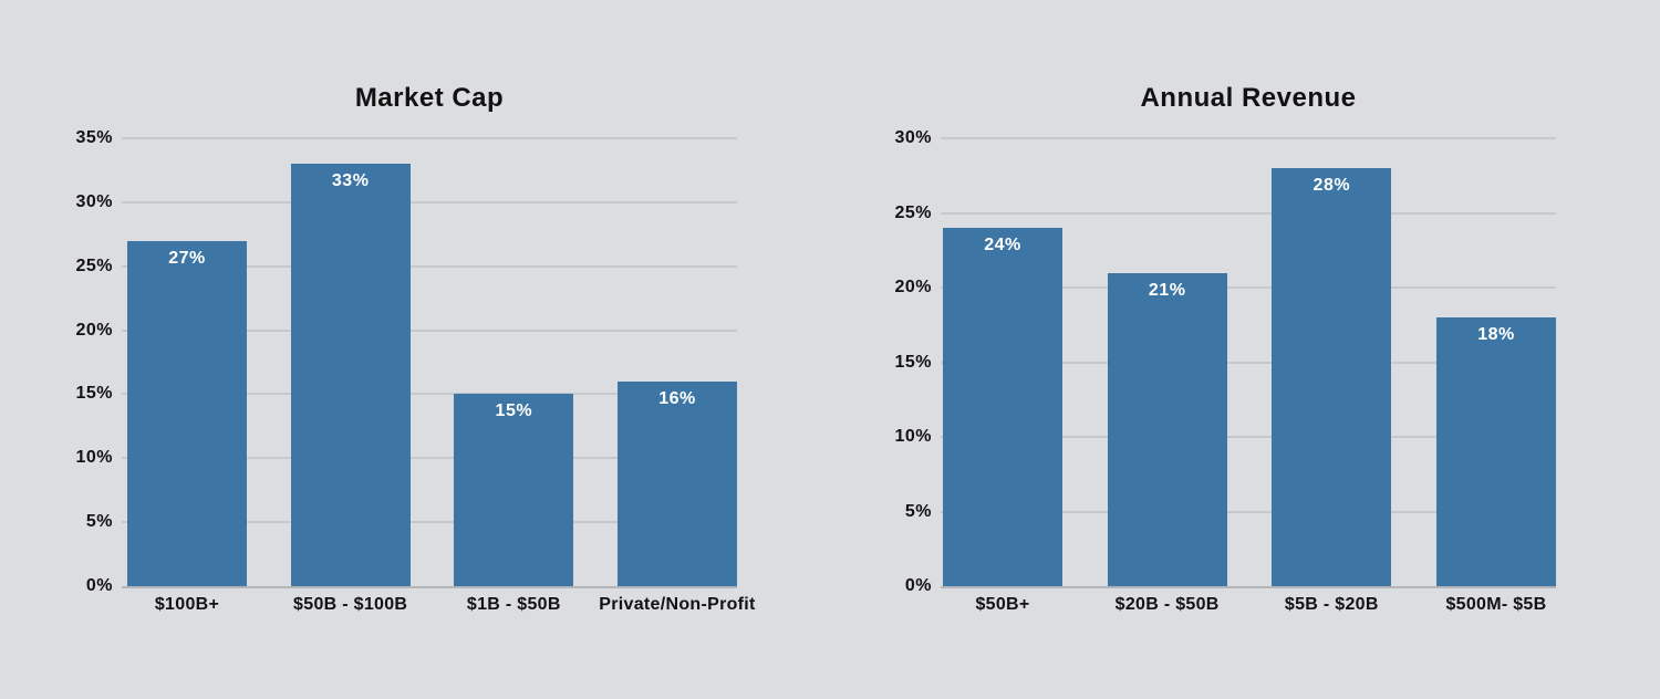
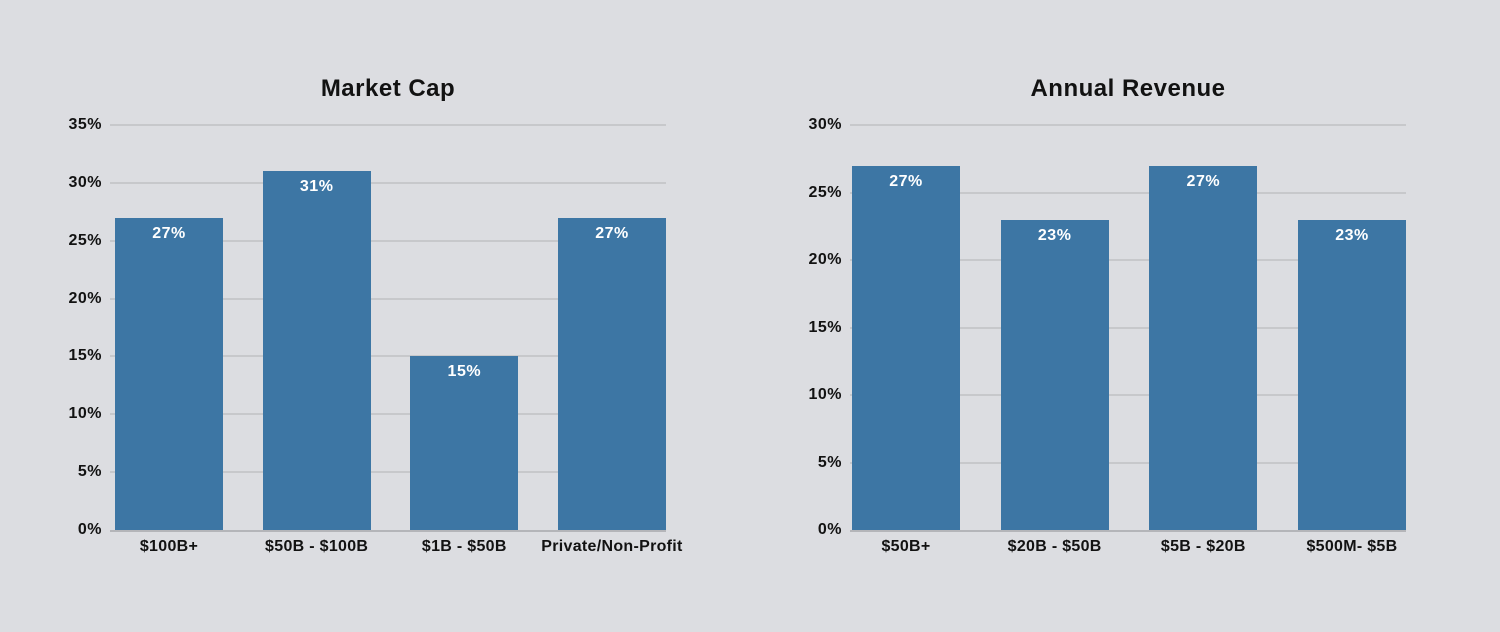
Market Cap/$50B - $100B: 33% -> 31%
Market Cap/Private/Non-Profit: 16% -> 27%
Annual Revenue/$50B+: 24% -> 27%
Annual Revenue/$20B - $50B: 21% -> 23%
Annual Revenue/$5B - $20B: 28% -> 27%
Annual Revenue/$500M- $5B: 18% -> 23%
